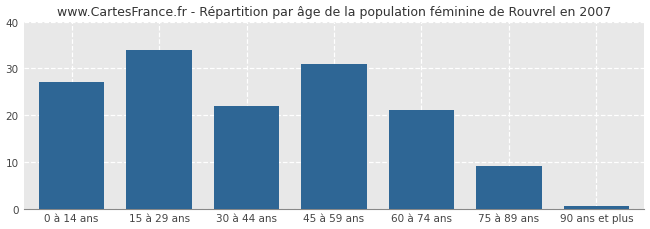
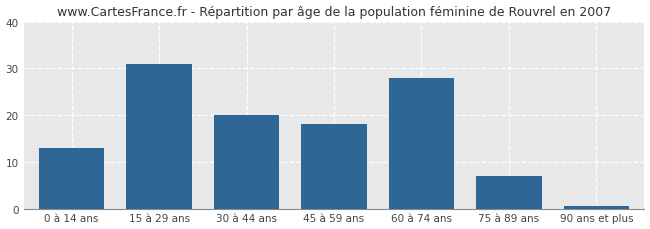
0 à 14 ans: 27.0 -> 13.0
15 à 29 ans: 34.0 -> 31.0
30 à 44 ans: 22.0 -> 20.0
45 à 59 ans: 31.0 -> 18.0
60 à 74 ans: 21.0 -> 28.0
75 à 89 ans: 9.0 -> 7.0
